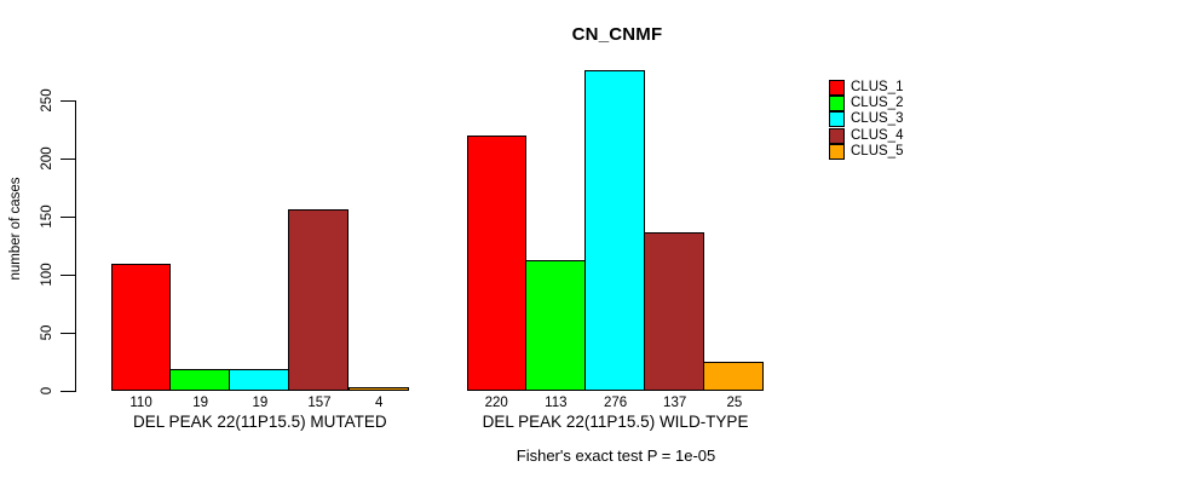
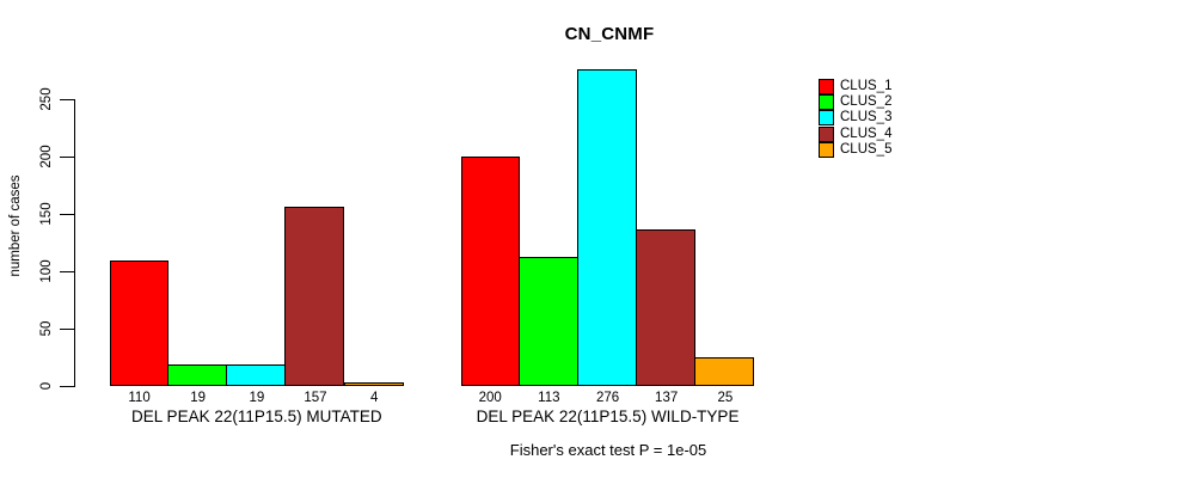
CLUS_1/DEL PEAK 22(11P15.5) WILD-TYPE: 220 -> 200
